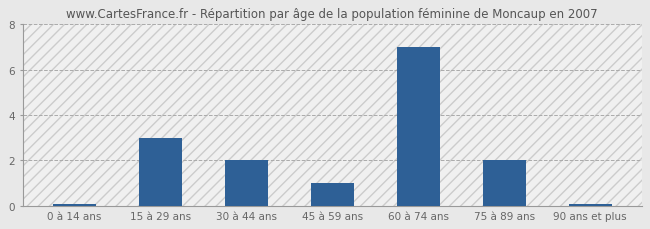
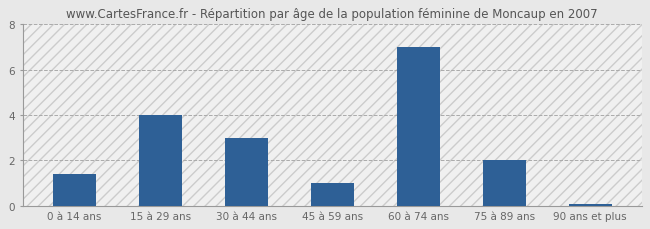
0 à 14 ans: 0.08 -> 1.40
15 à 29 ans: 3.00 -> 4.00
30 à 44 ans: 2.00 -> 3.00
